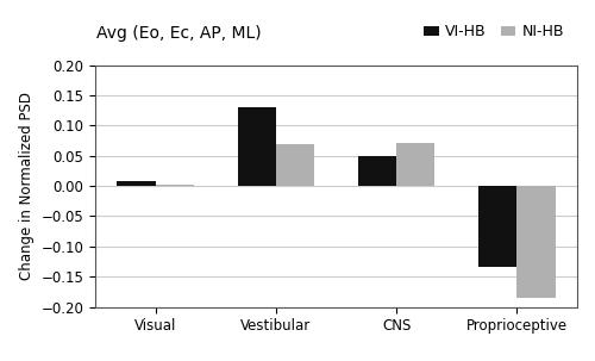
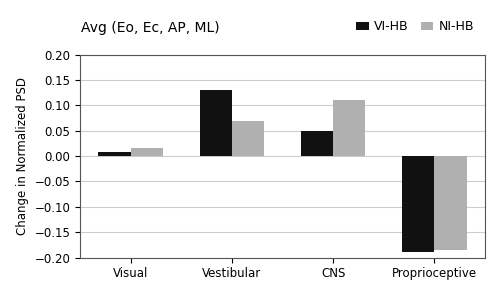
NI-HB/Visual: 0.002 -> 0.015
NI-HB/CNS: 0.072 -> 0.110
VI-HB/Proprioceptive: -0.134 -> -0.190
